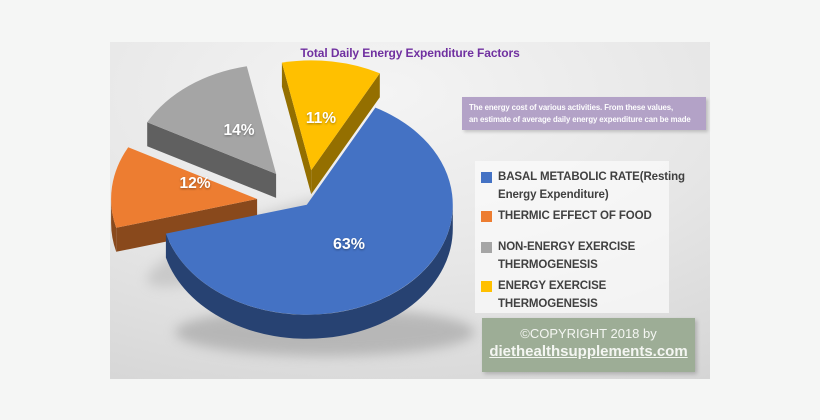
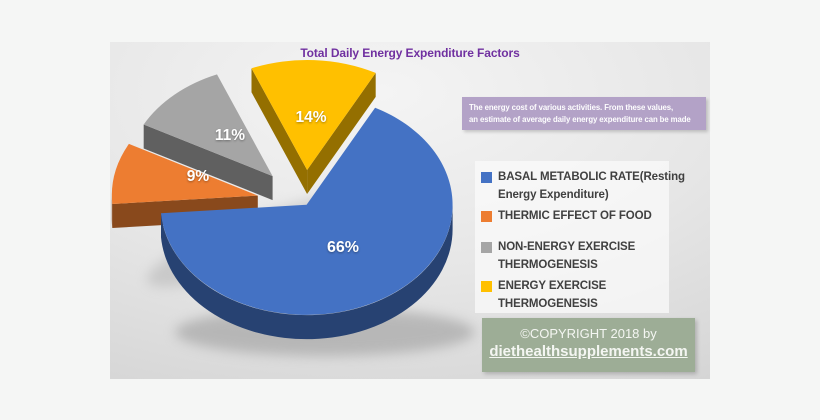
BASAL METABOLIC RATE(Resting Energy Expenditure): 63% -> 66%
THERMIC EFFECT OF FOOD: 12% -> 9%
NON-ENERGY EXERCISE THERMOGENESIS: 14% -> 11%
ENERGY EXERCISE THERMOGENESIS: 11% -> 14%
